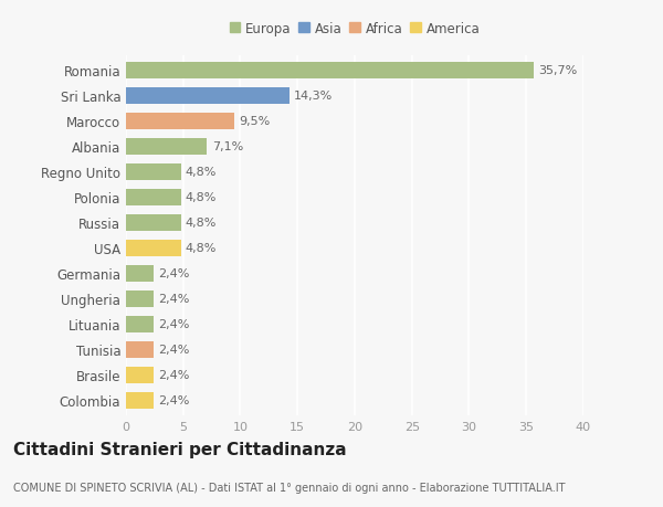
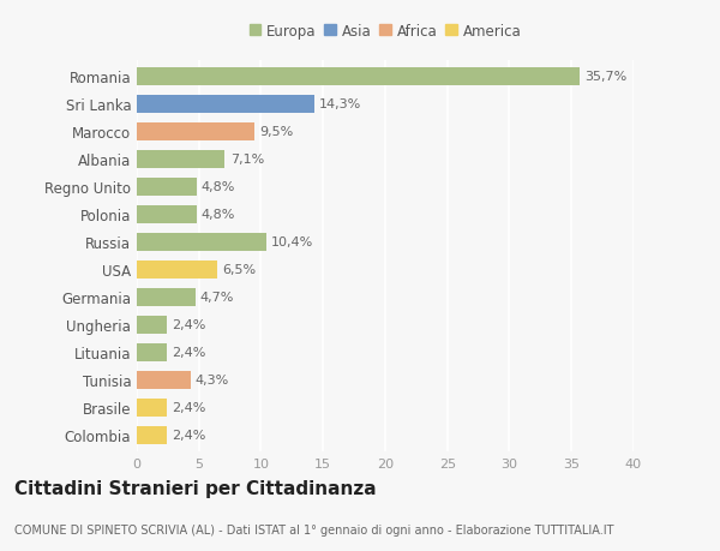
Russia: 4,8% -> 10,4%
USA: 4,8% -> 6,5%
Germania: 2,4% -> 4,7%
Tunisia: 2,4% -> 4,3%
